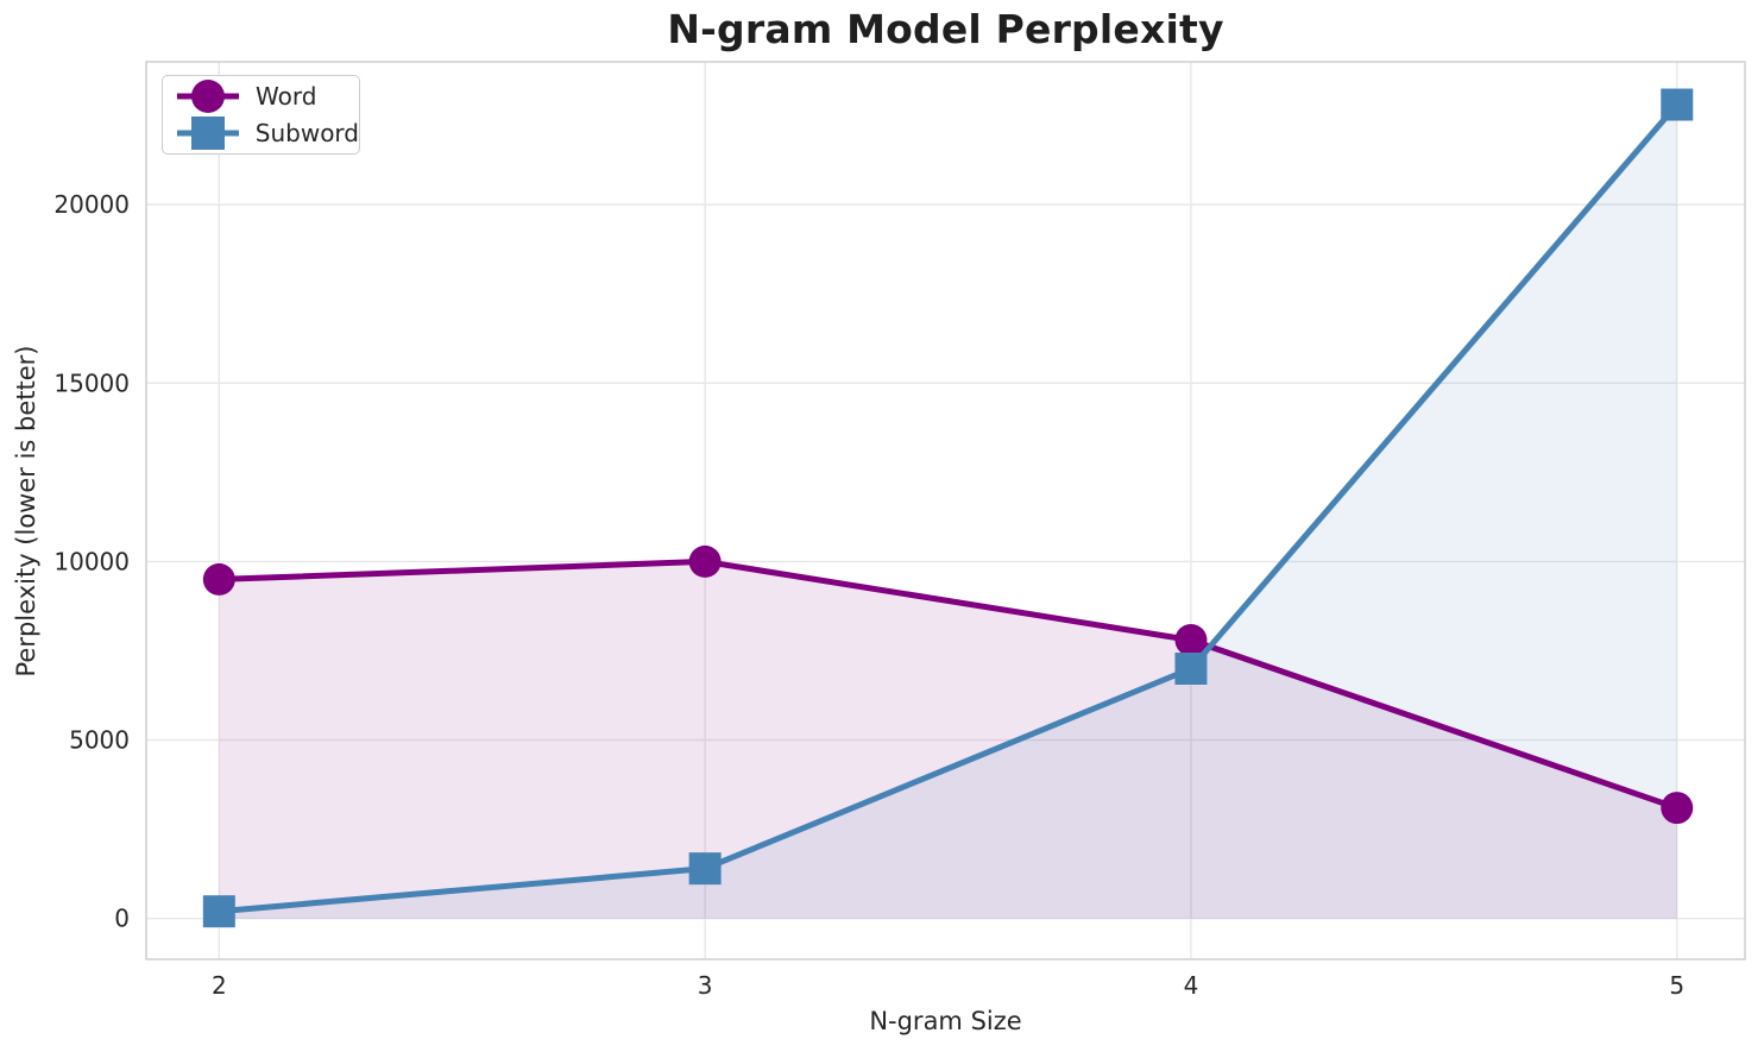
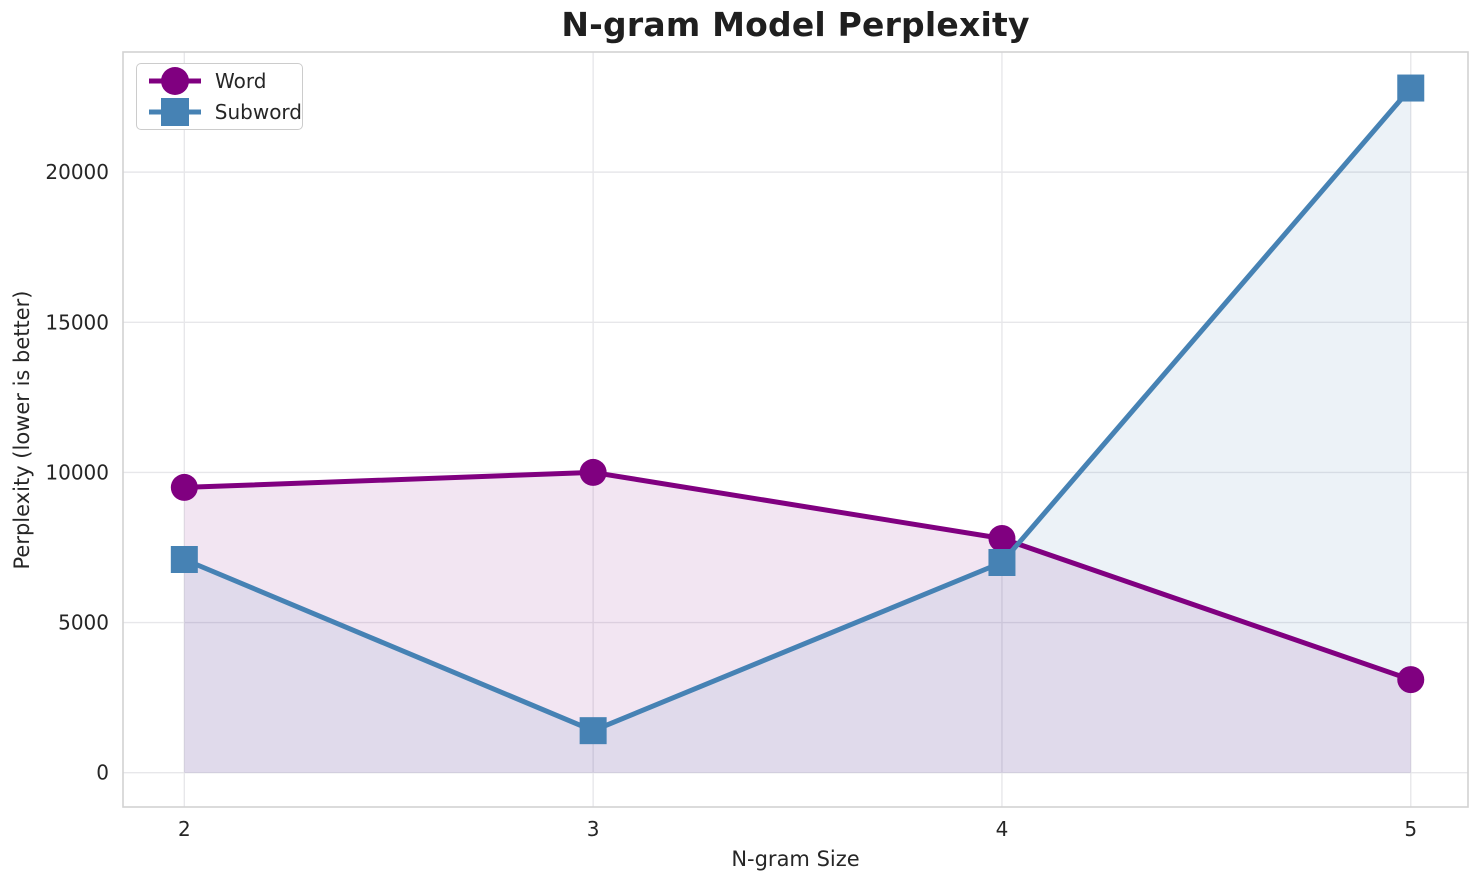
Subword/2: 200 -> 7100
